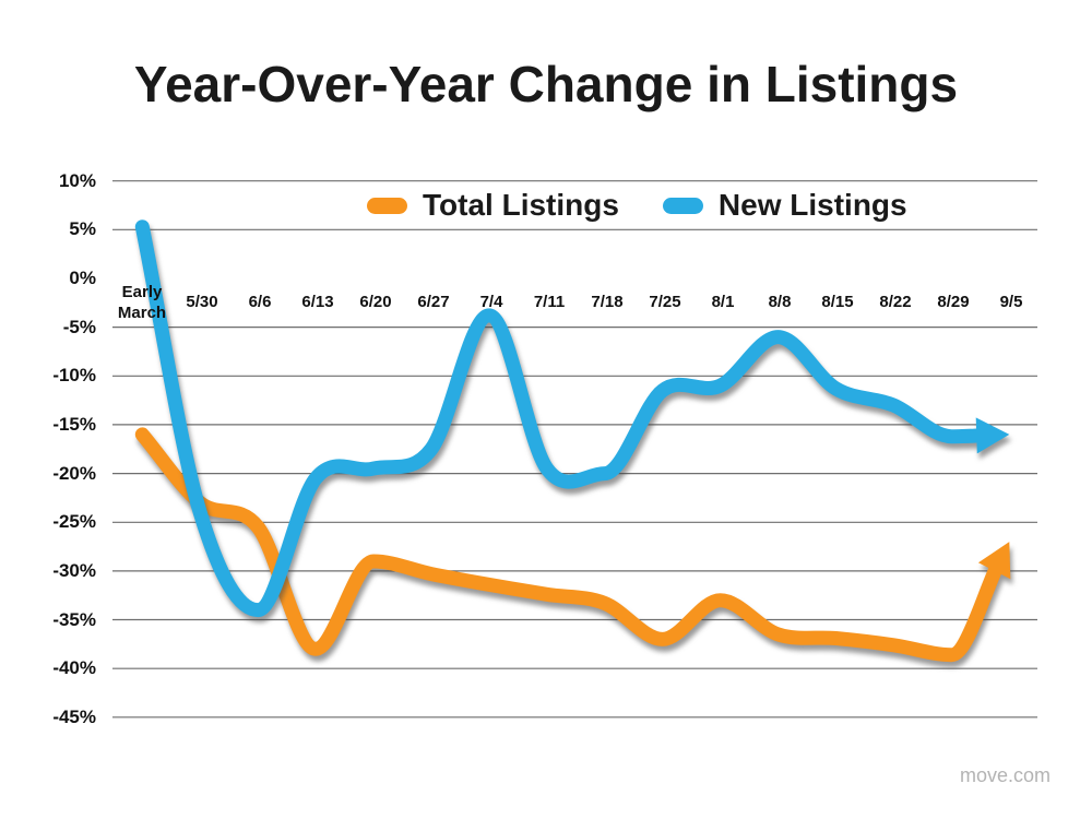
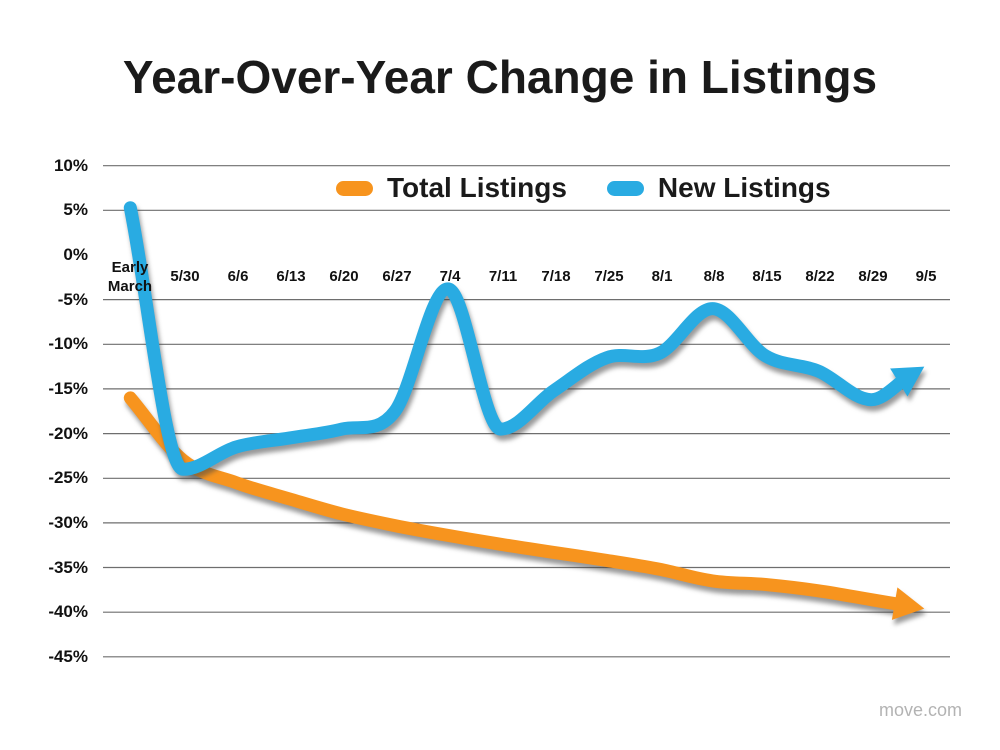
New Listings/6/6: -34% -> -22%
Total Listings/6/13: -38% -> -27%
New Listings/7/18: -20% -> -15%
Total Listings/7/25: -37% -> -34%
Total Listings/8/1: -33% -> -35%
Total Listings/9/5: -27% -> -40%
New Listings/9/5: -16% -> -12%
